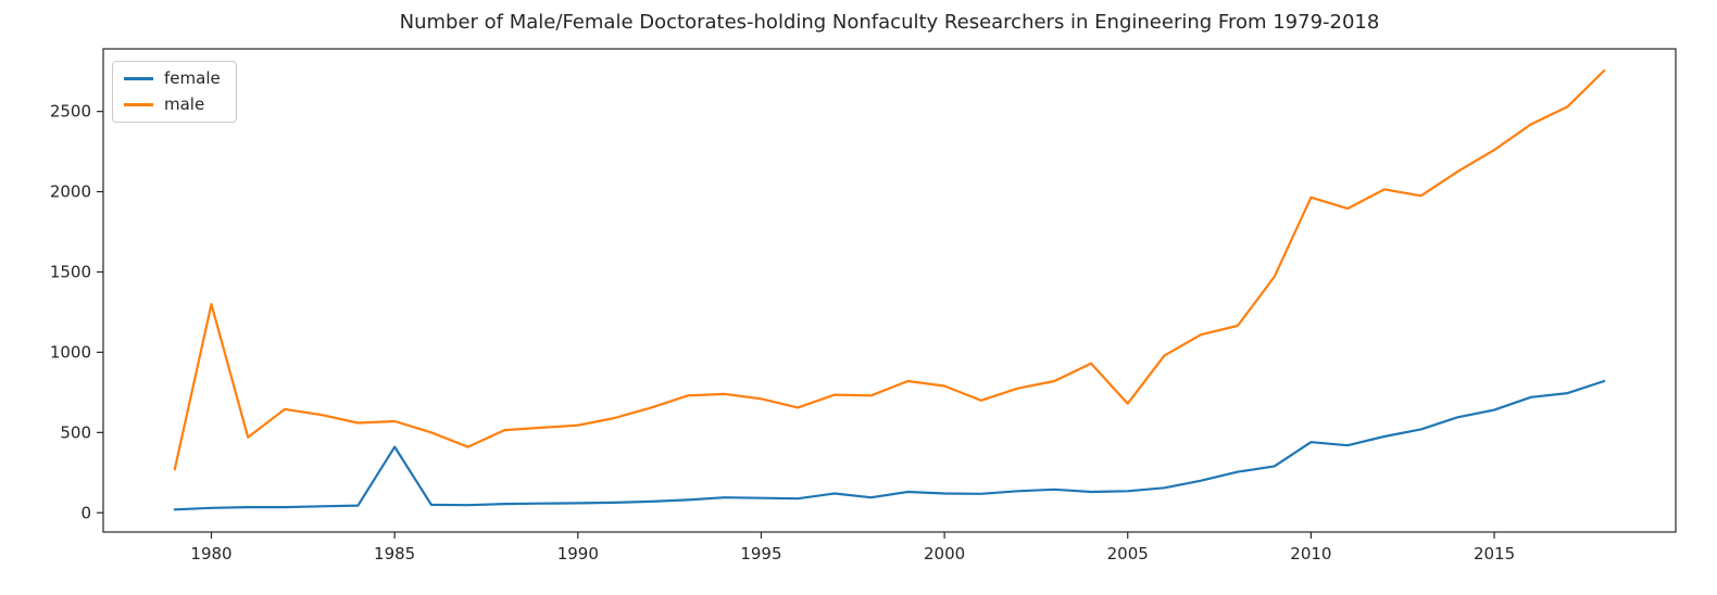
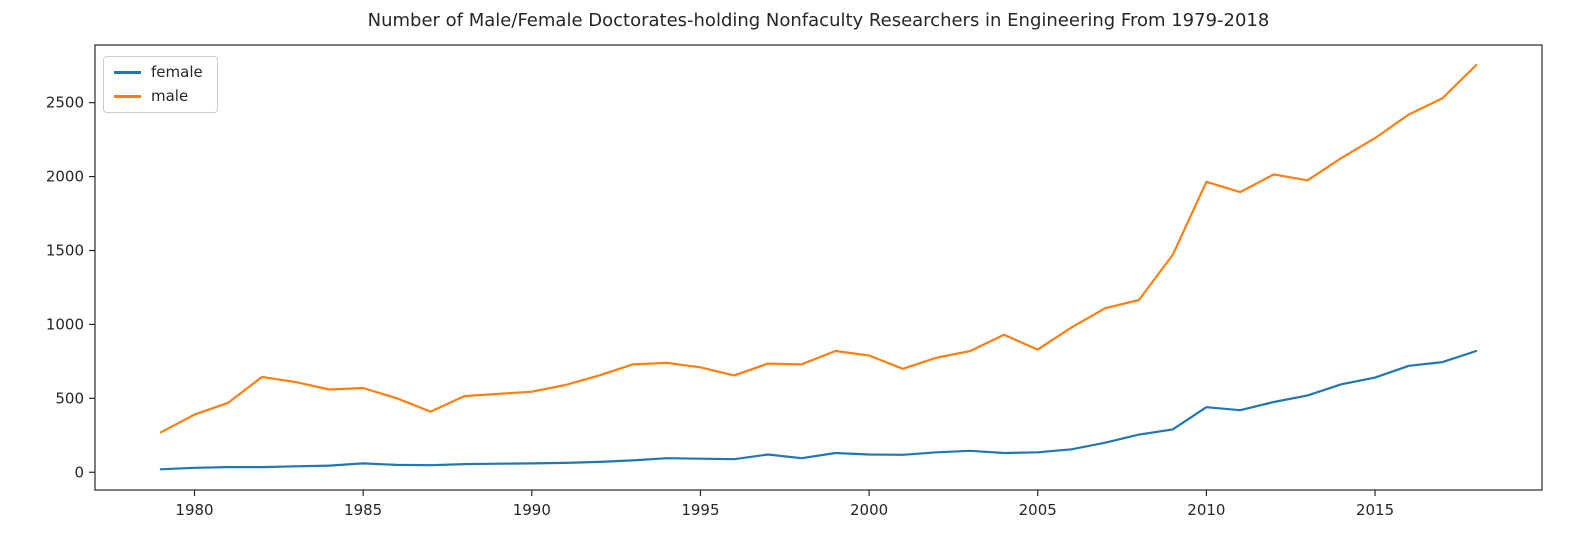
male/1980: 1300 -> 390
female/1985: 410 -> 60
male/2005: 680 -> 830
